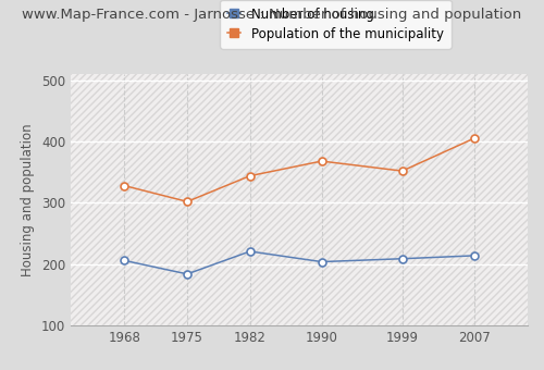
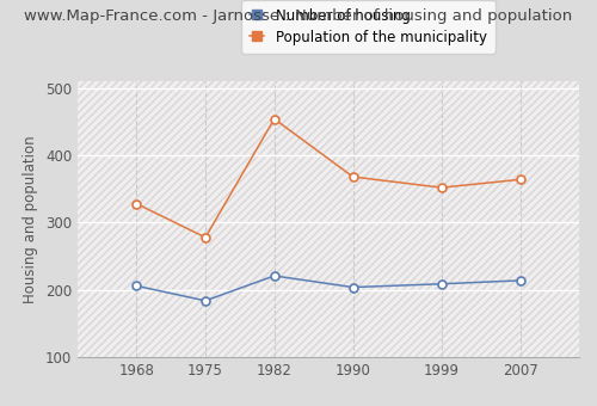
Population of the municipality/1975: 302 -> 278
Population of the municipality/1982: 344 -> 454
Population of the municipality/2007: 405 -> 364
